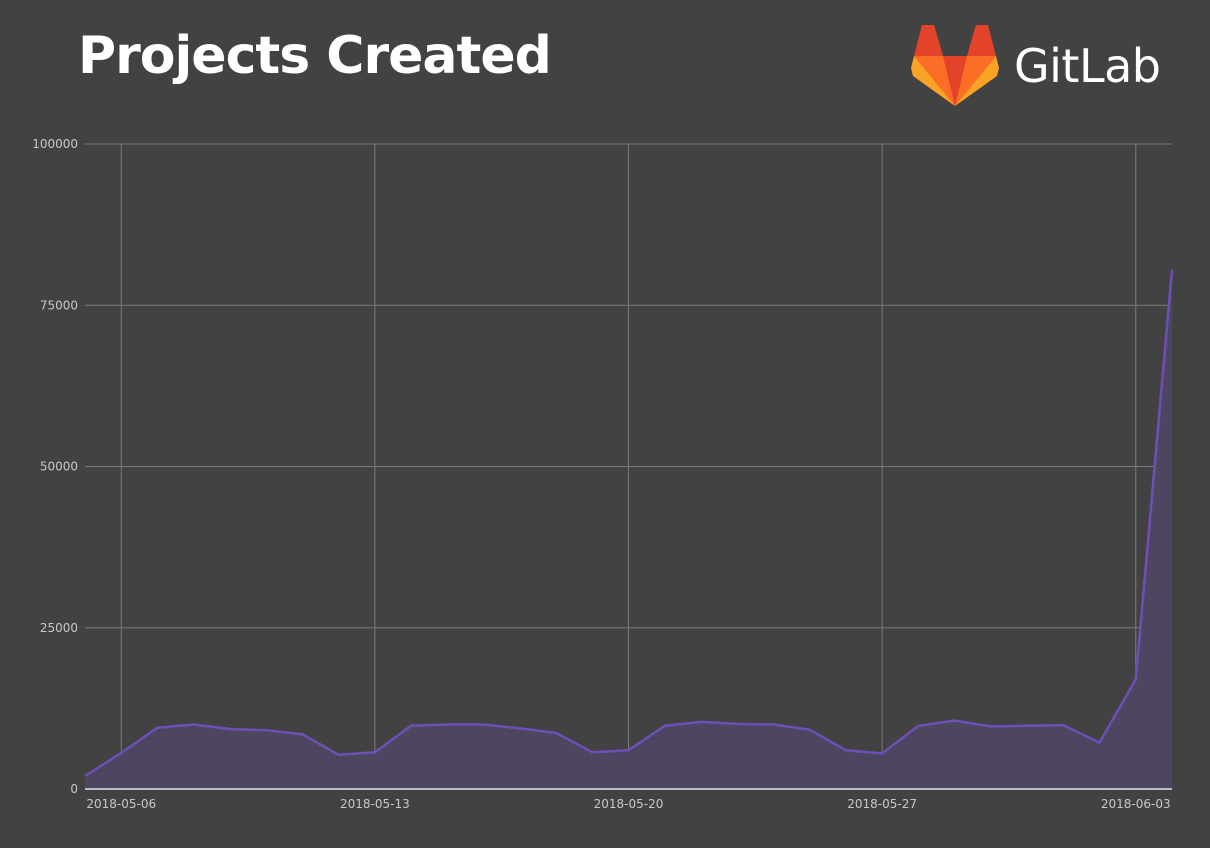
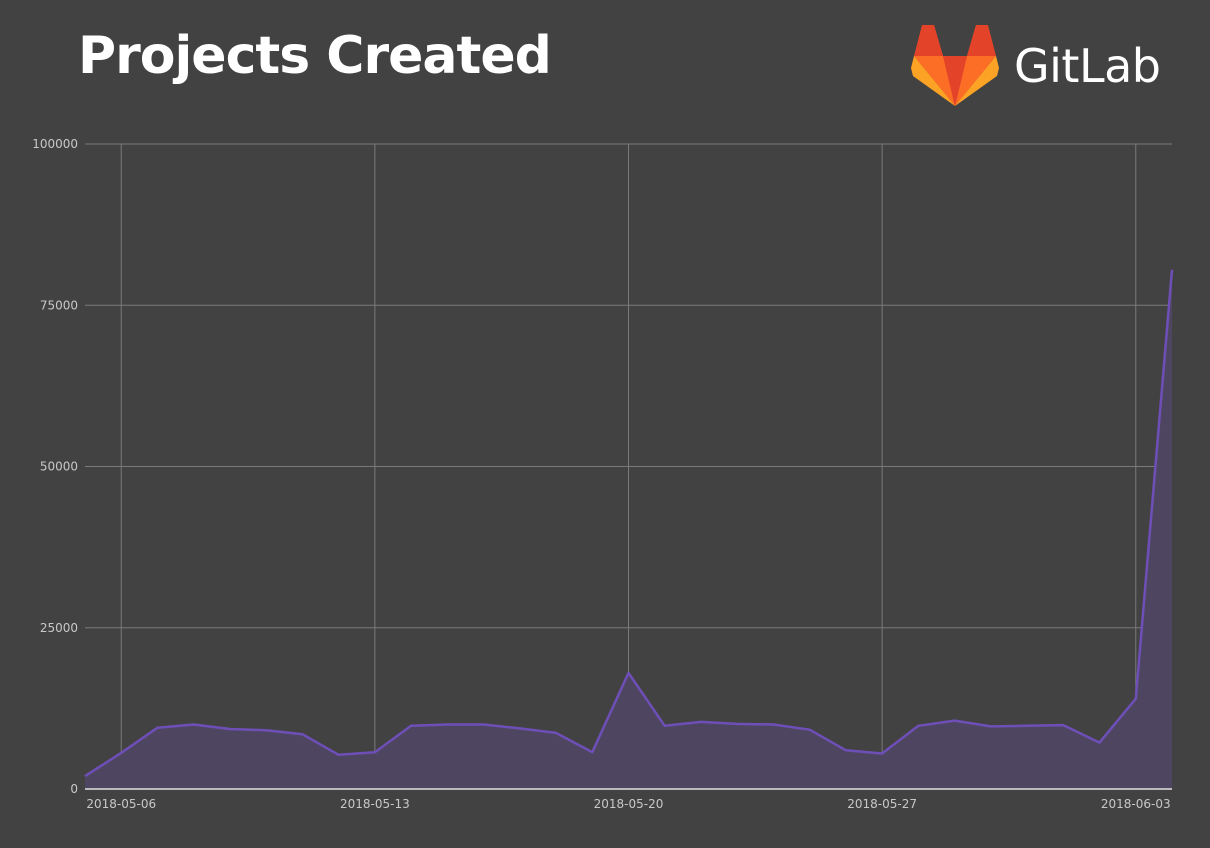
2018-05-20: 6000 -> 18000
2018-06-03: 17000 -> 14000
